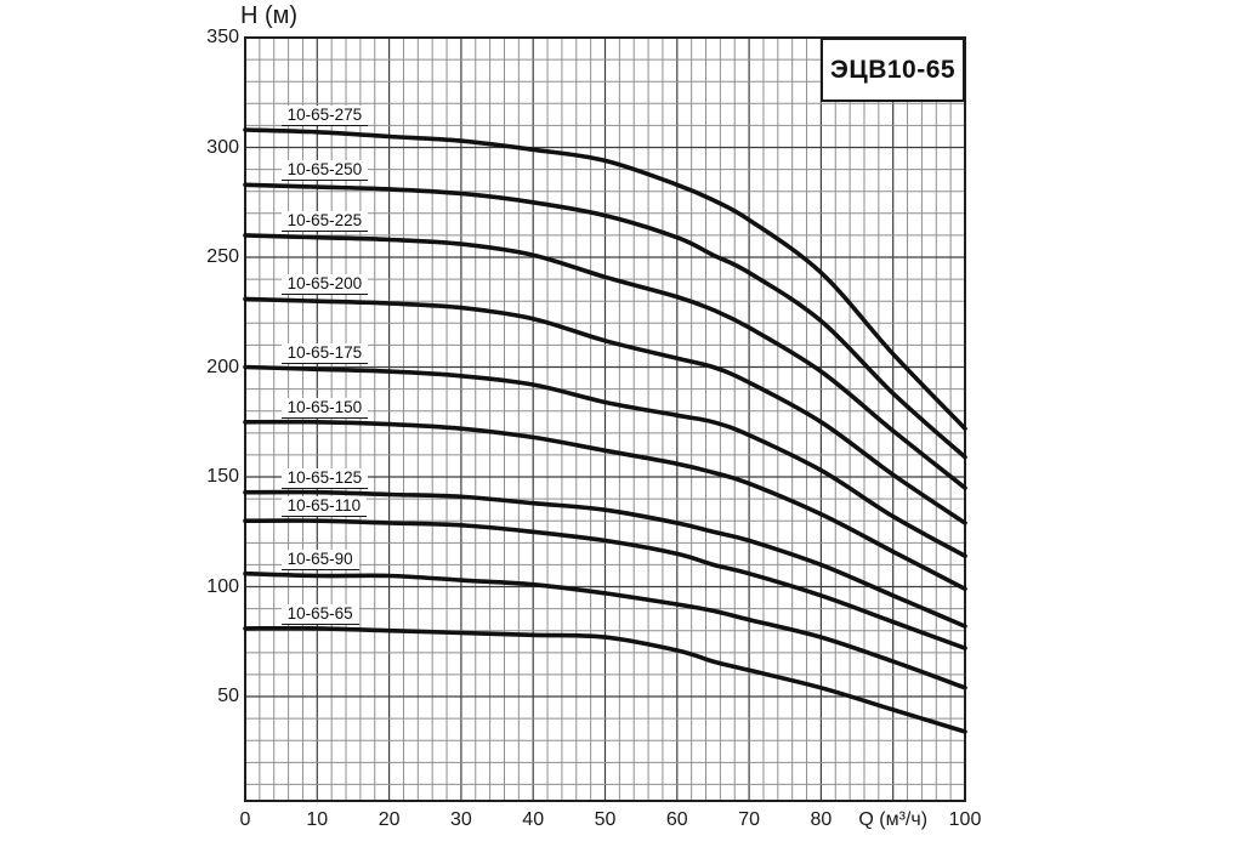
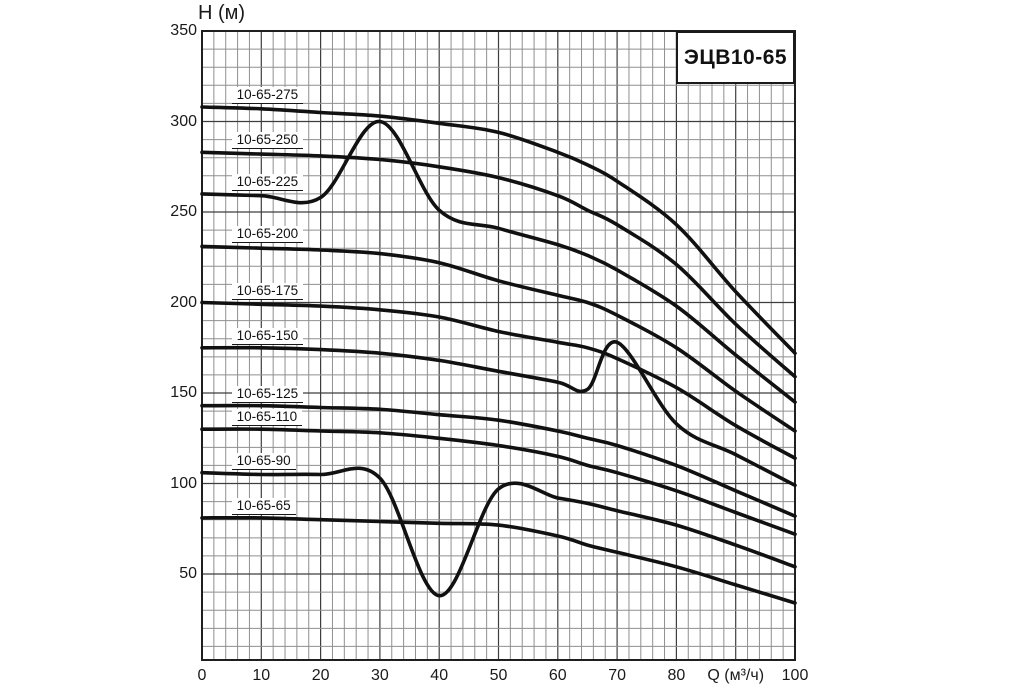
10-65-225/30: 256 -> 300
10-65-90/40: 101 -> 38
10-65-150/70: 147 -> 178
